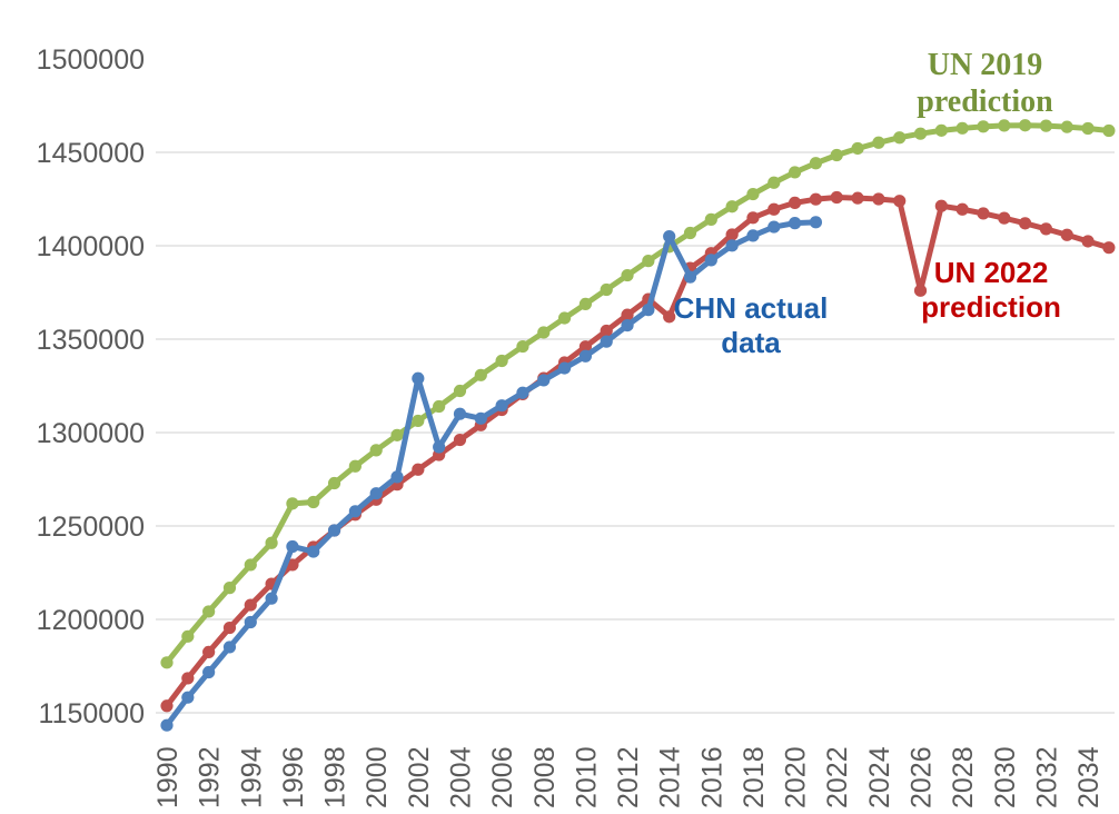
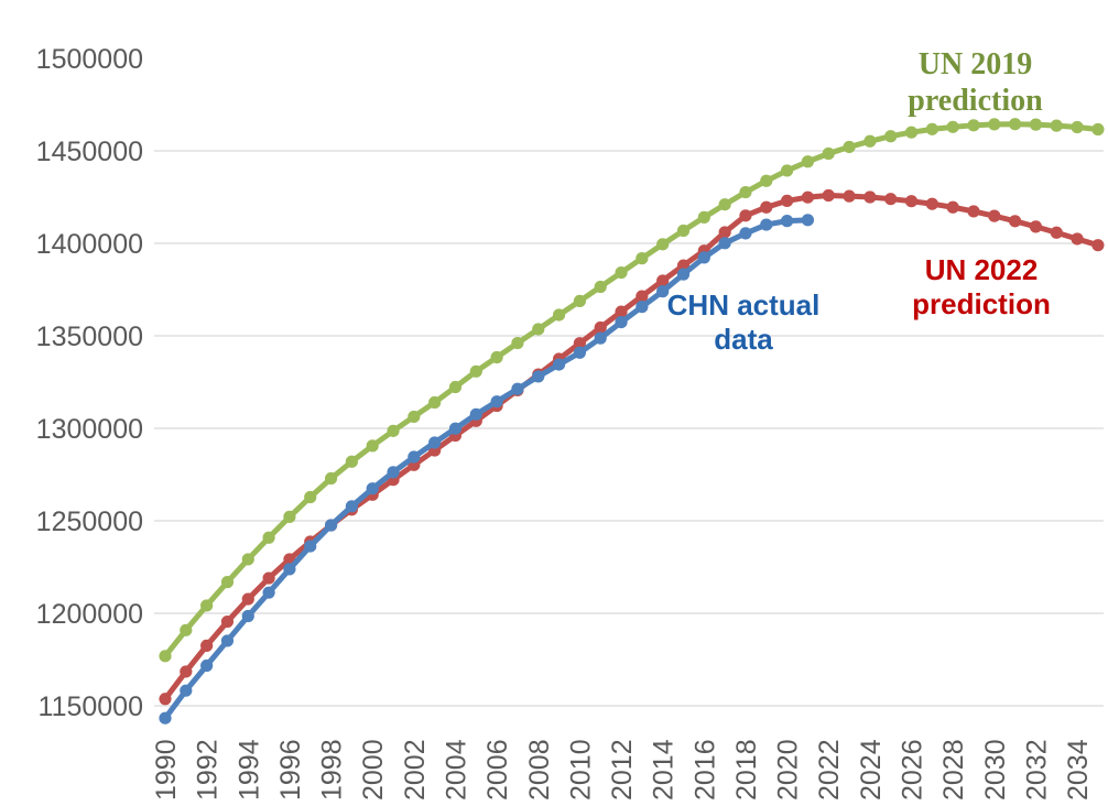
UN 2019 prediction/1996: 1262000 -> 1252000
CHN actual data/1996: 1239000 -> 1224000
CHN actual data/2002: 1329000 -> 1285000
CHN actual data/2004: 1310000 -> 1300000
UN 2022 prediction/2014: 1362000 -> 1380000
CHN actual data/2014: 1405000 -> 1374000
UN 2022 prediction/2026: 1376000 -> 1423000
